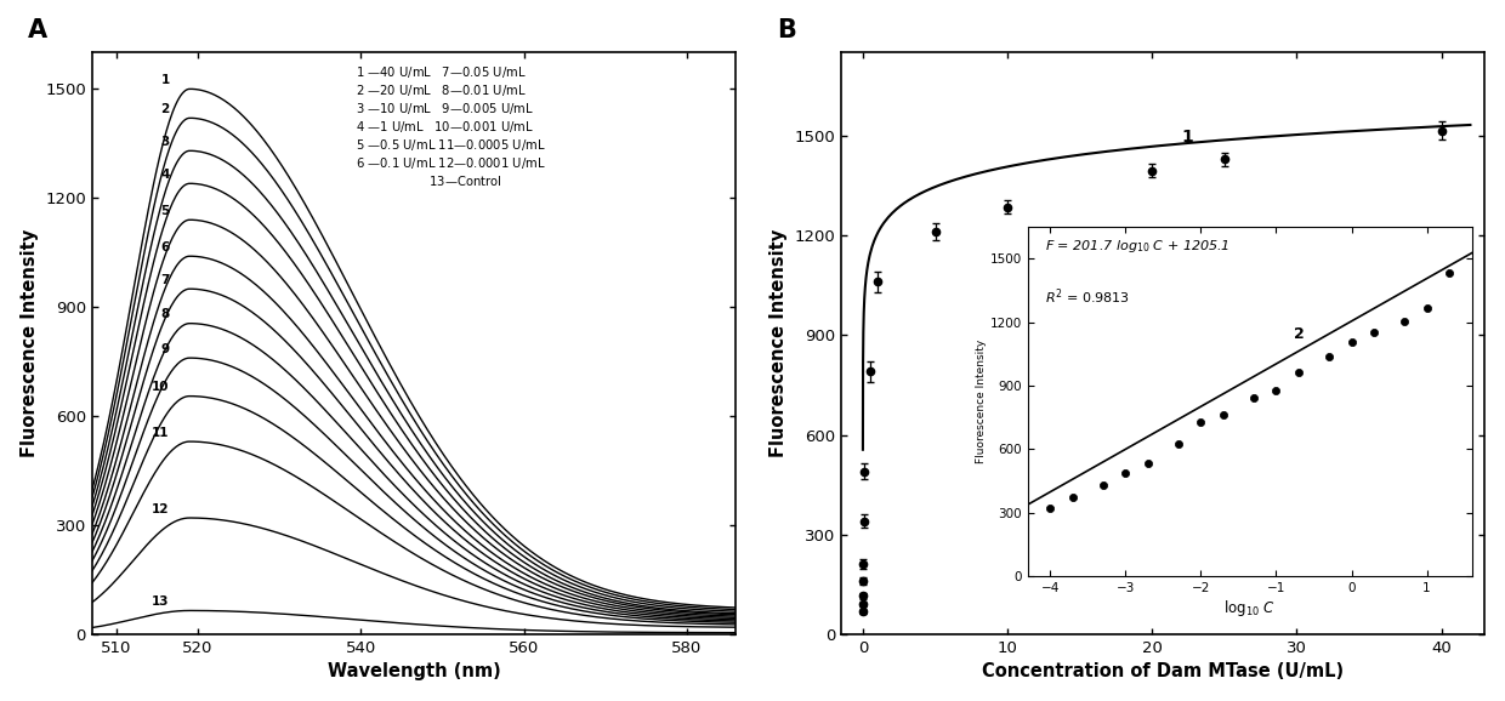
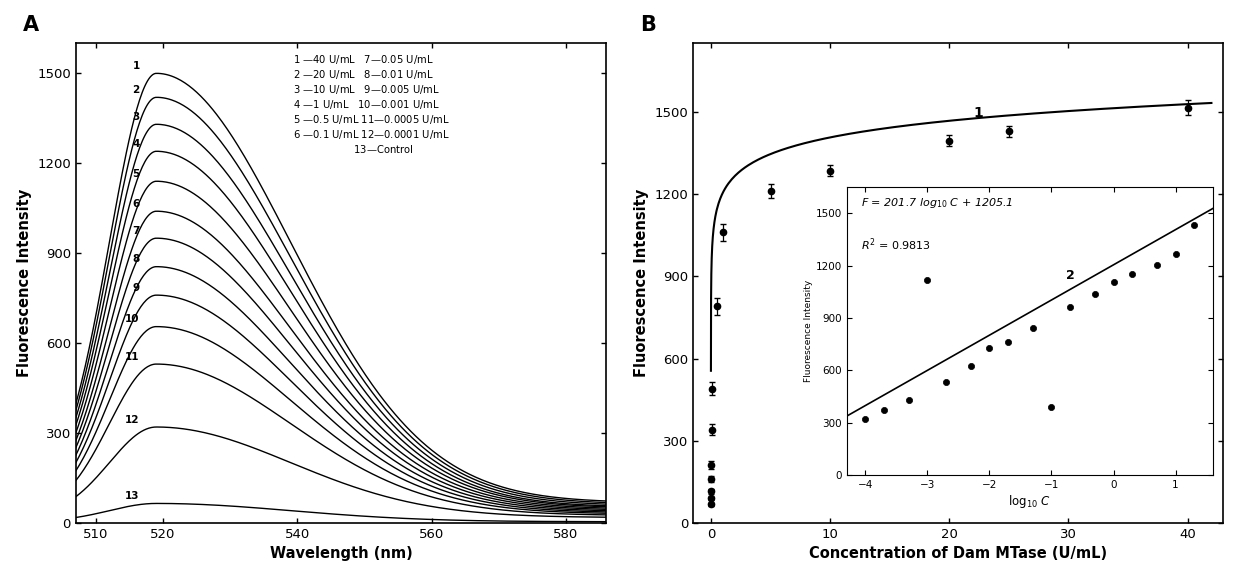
−3: 490 -> 1120
−1: 880 -> 390
